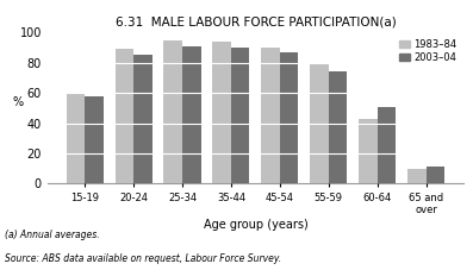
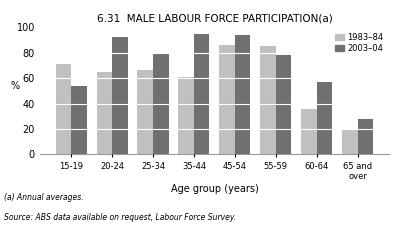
1983–84/15-19: 60 -> 71
2003–04/15-19: 58 -> 54
1983–84/20-24: 89 -> 65
2003–04/20-24: 85 -> 92
1983–84/25-34: 95 -> 66
2003–04/25-34: 91 -> 79
1983–84/35-44: 94 -> 61
2003–04/35-44: 90 -> 95
1983–84/45-54: 90 -> 86
2003–04/45-54: 87 -> 94
1983–84/55-59: 79 -> 85
2003–04/55-59: 74 -> 78
1983–84/60-64: 43 -> 36
2003–04/60-64: 51 -> 57
1983–84/65 and over: 10 -> 20
2003–04/65 and over: 11 -> 28
